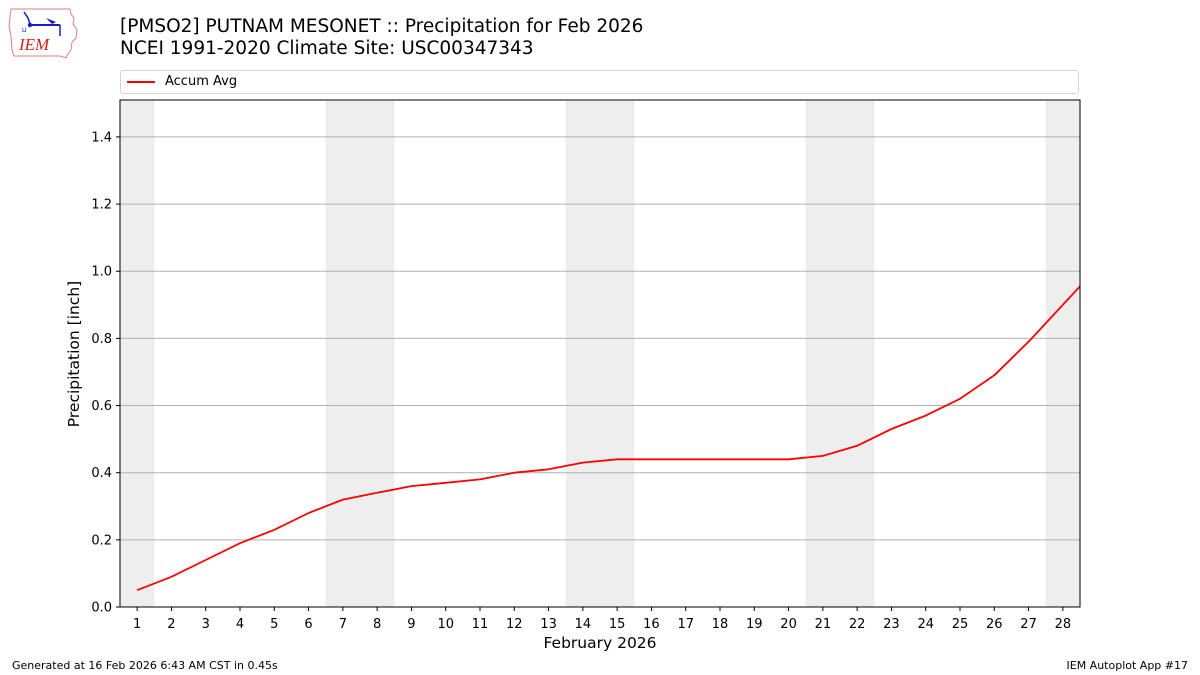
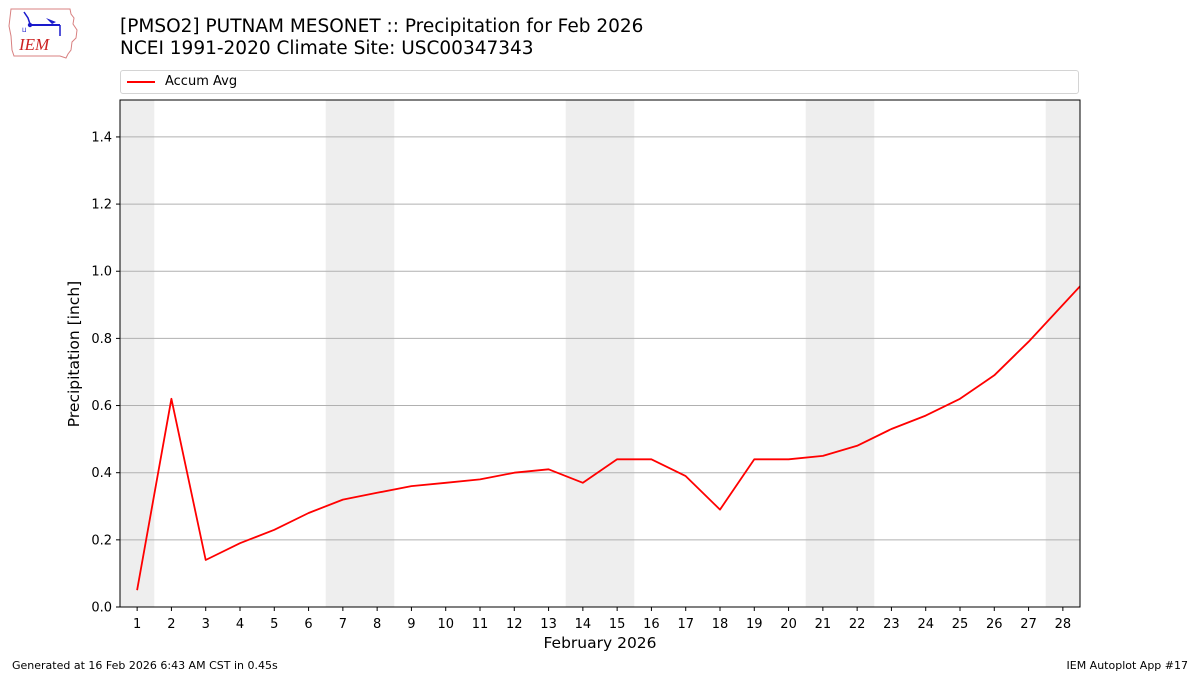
2: 0.09 -> 0.62
14: 0.43 -> 0.37
17: 0.44 -> 0.39
18: 0.44 -> 0.29
